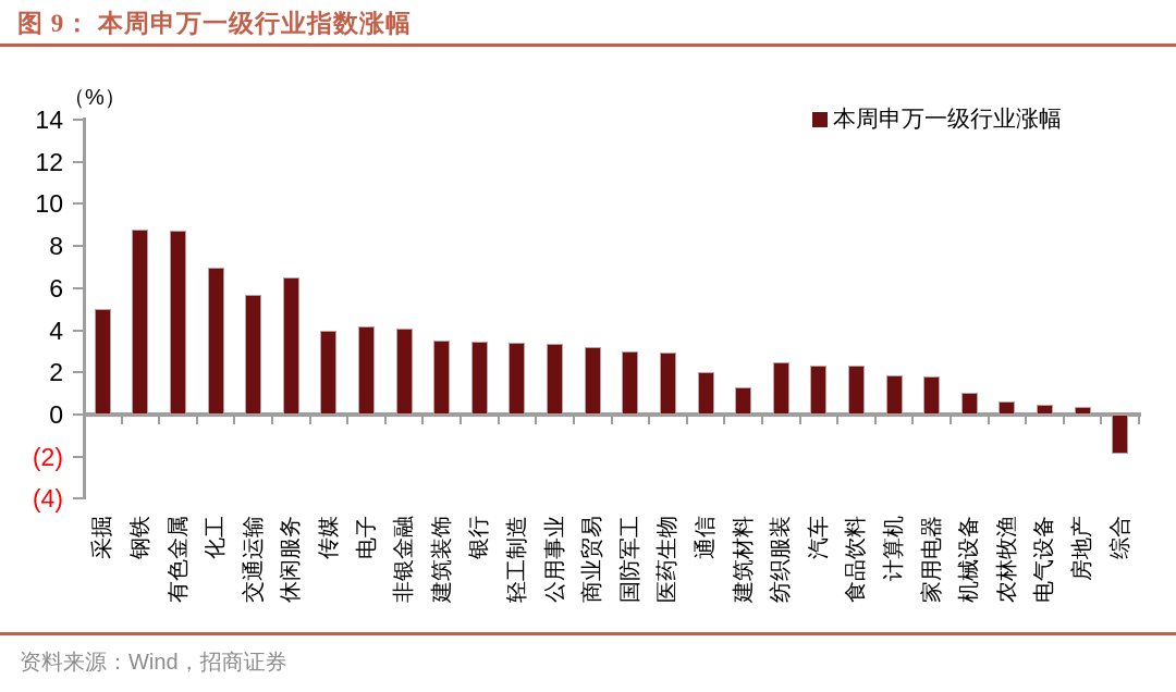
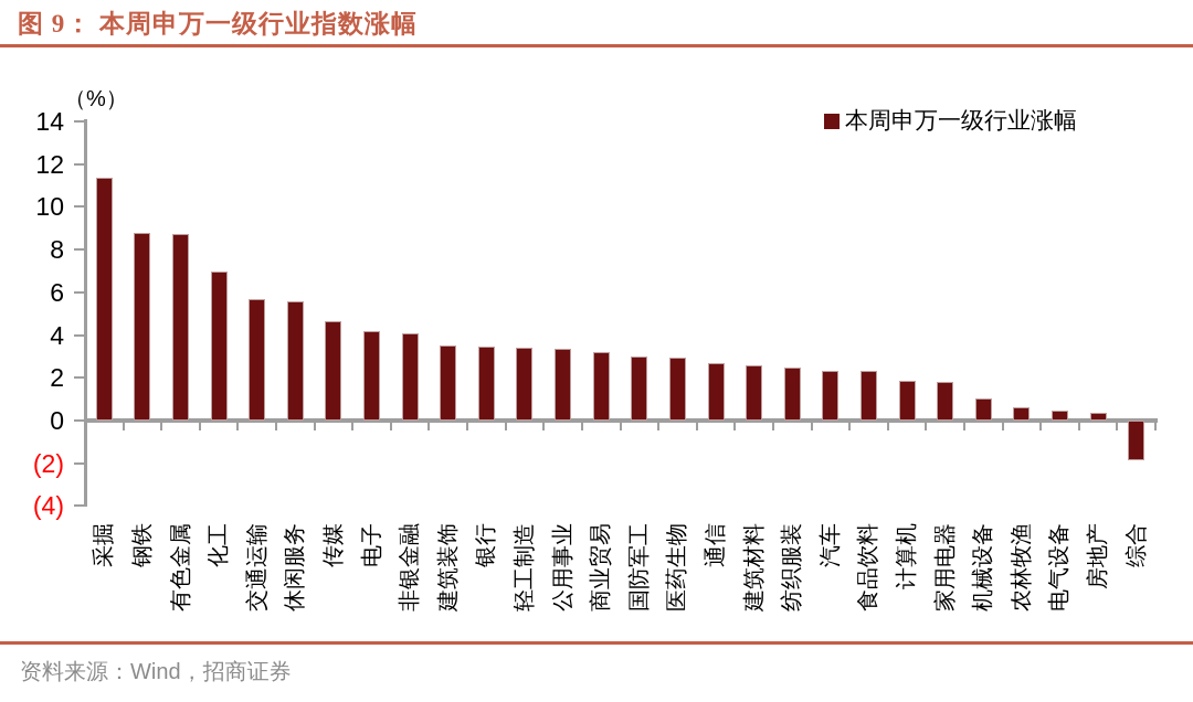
采掘: 5.0 -> 11.3
休闲服务: 6.5 -> 5.6
传媒: 4.0 -> 4.7
通信: 2.0 -> 2.7
建筑材料: 1.3 -> 2.6
